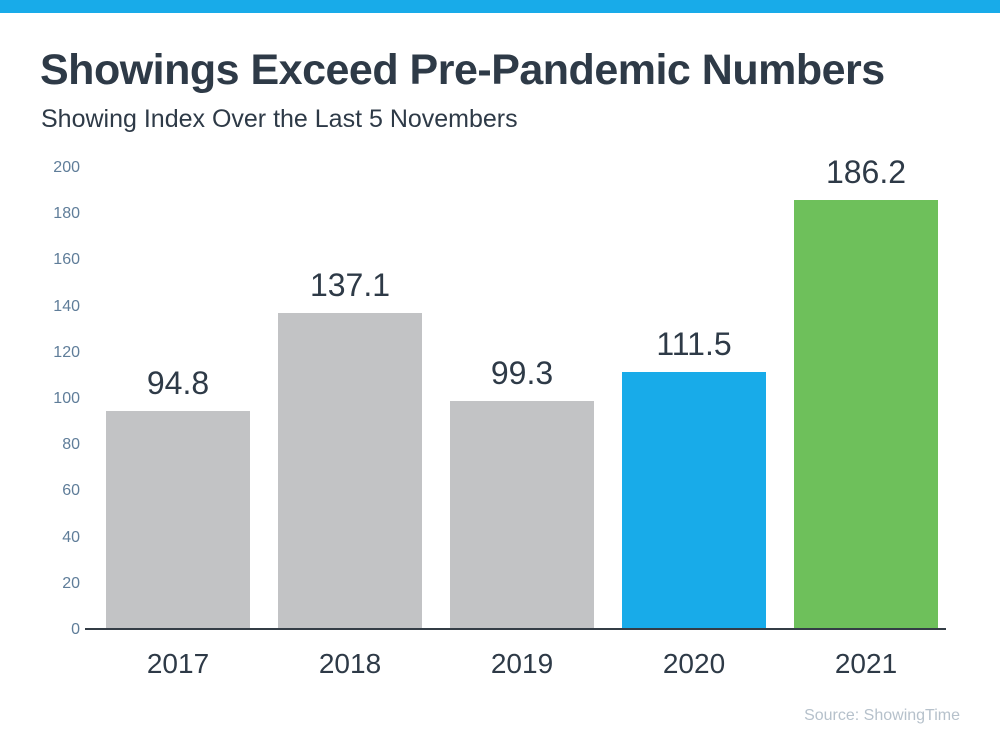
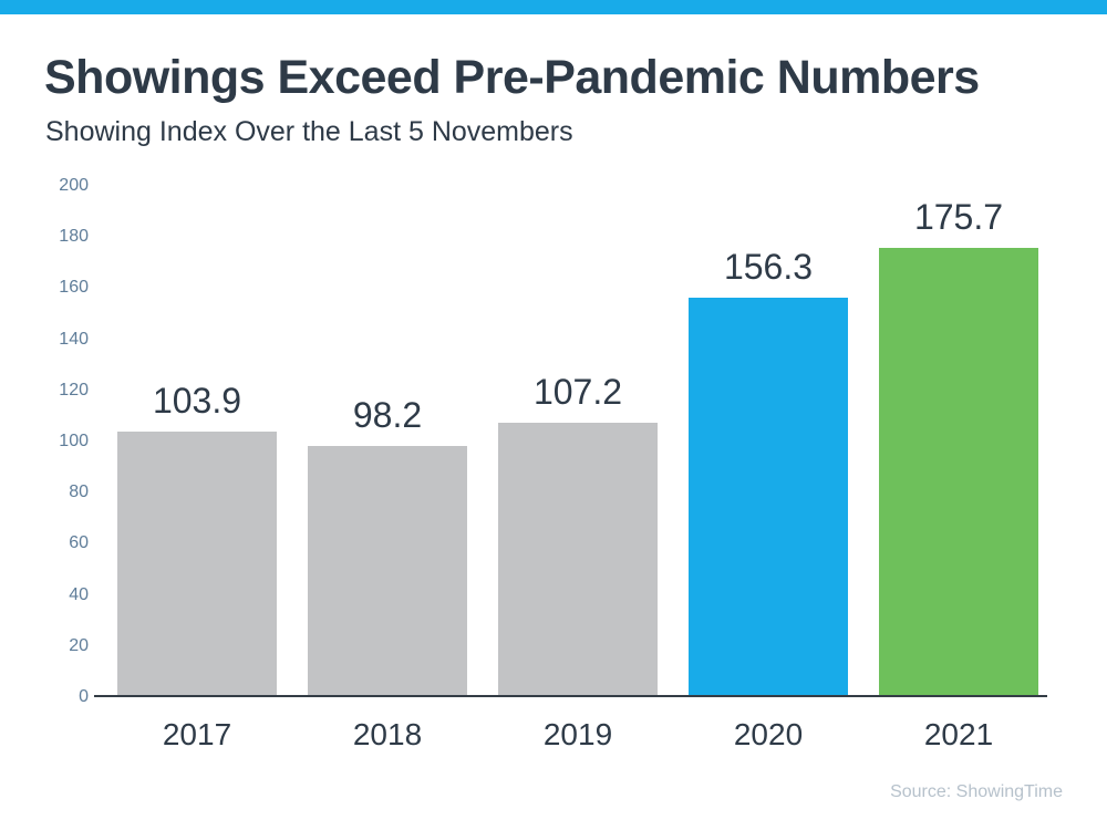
2017: 94.8 -> 103.9
2018: 137.1 -> 98.2
2019: 99.3 -> 107.2
2020: 111.5 -> 156.3
2021: 186.2 -> 175.7
